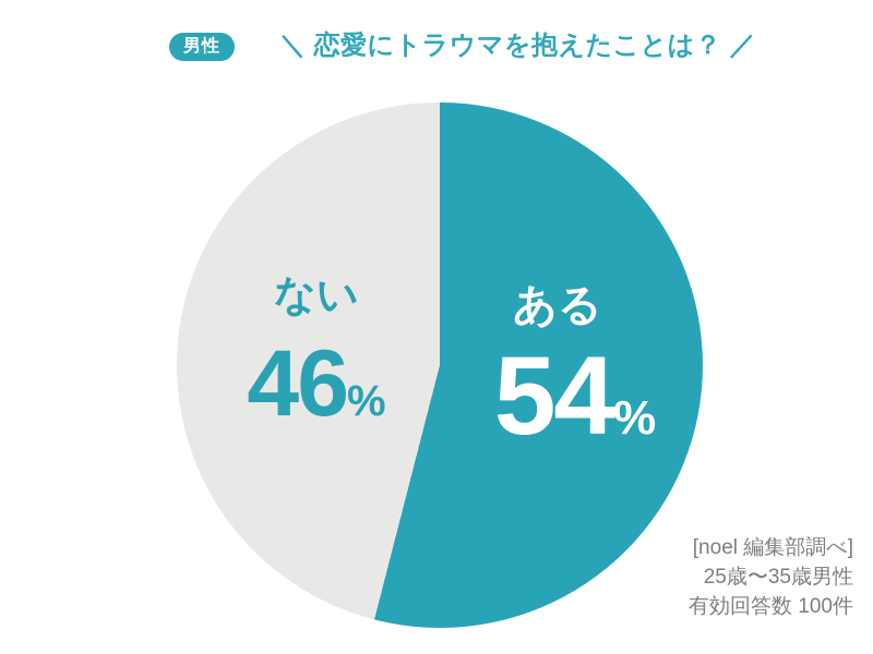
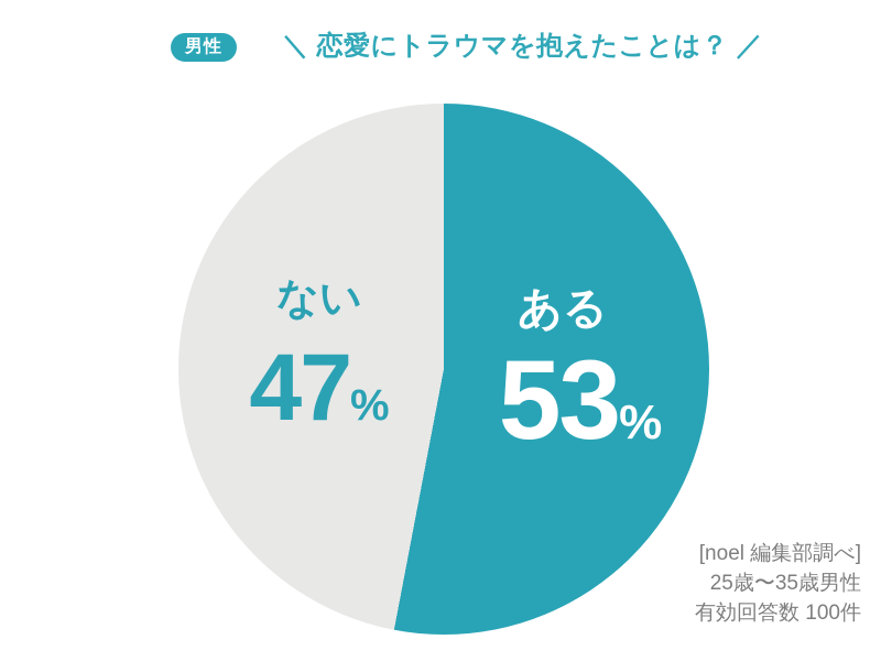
ある: 54 -> 53
ない: 46 -> 47
